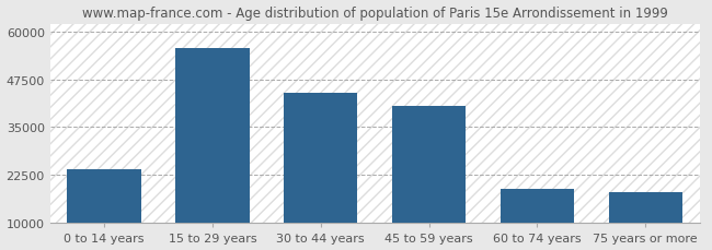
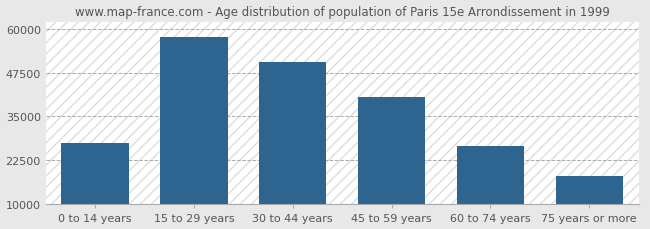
0 to 14 years: 24000 -> 27500
15 to 29 years: 55500 -> 57500
30 to 44 years: 44000 -> 50500
60 to 74 years: 19000 -> 26500
